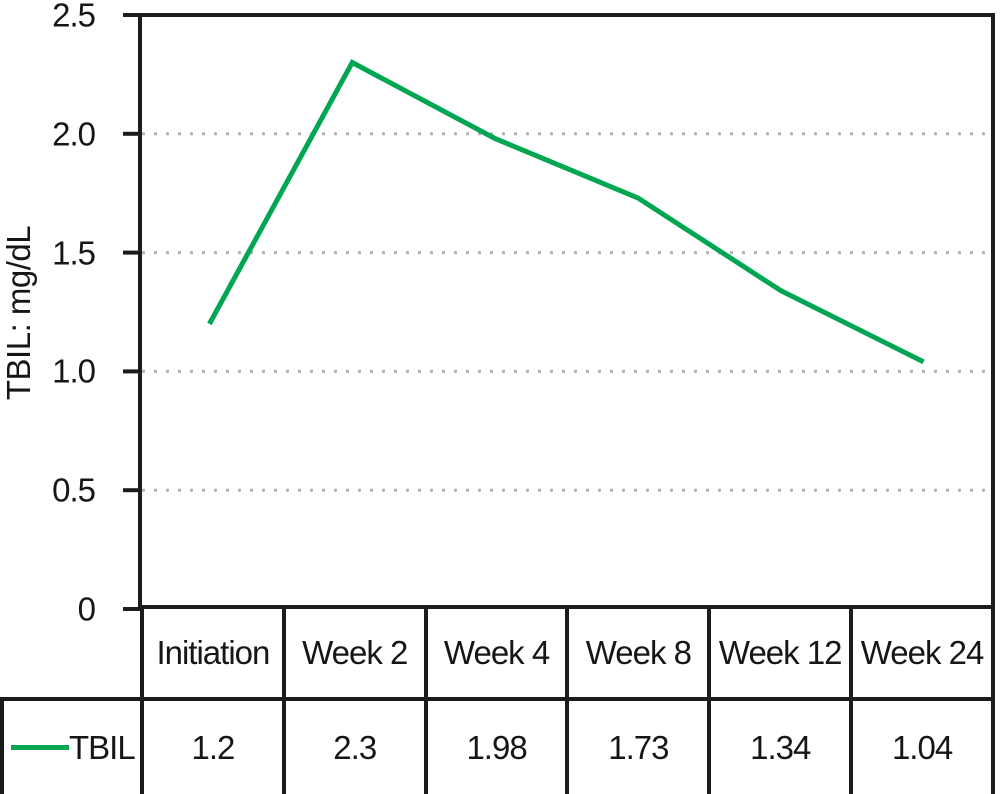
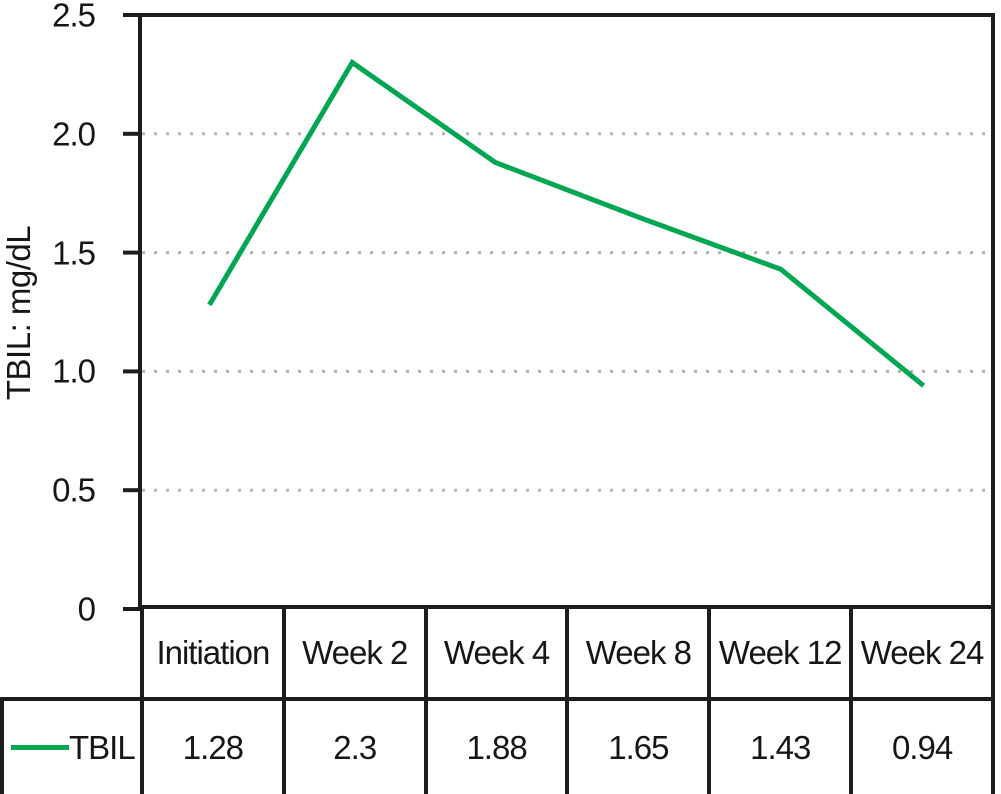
Initiation: 1.2 -> 1.28
Week 4: 1.98 -> 1.88
Week 8: 1.73 -> 1.65
Week 12: 1.34 -> 1.43
Week 24: 1.04 -> 0.94
